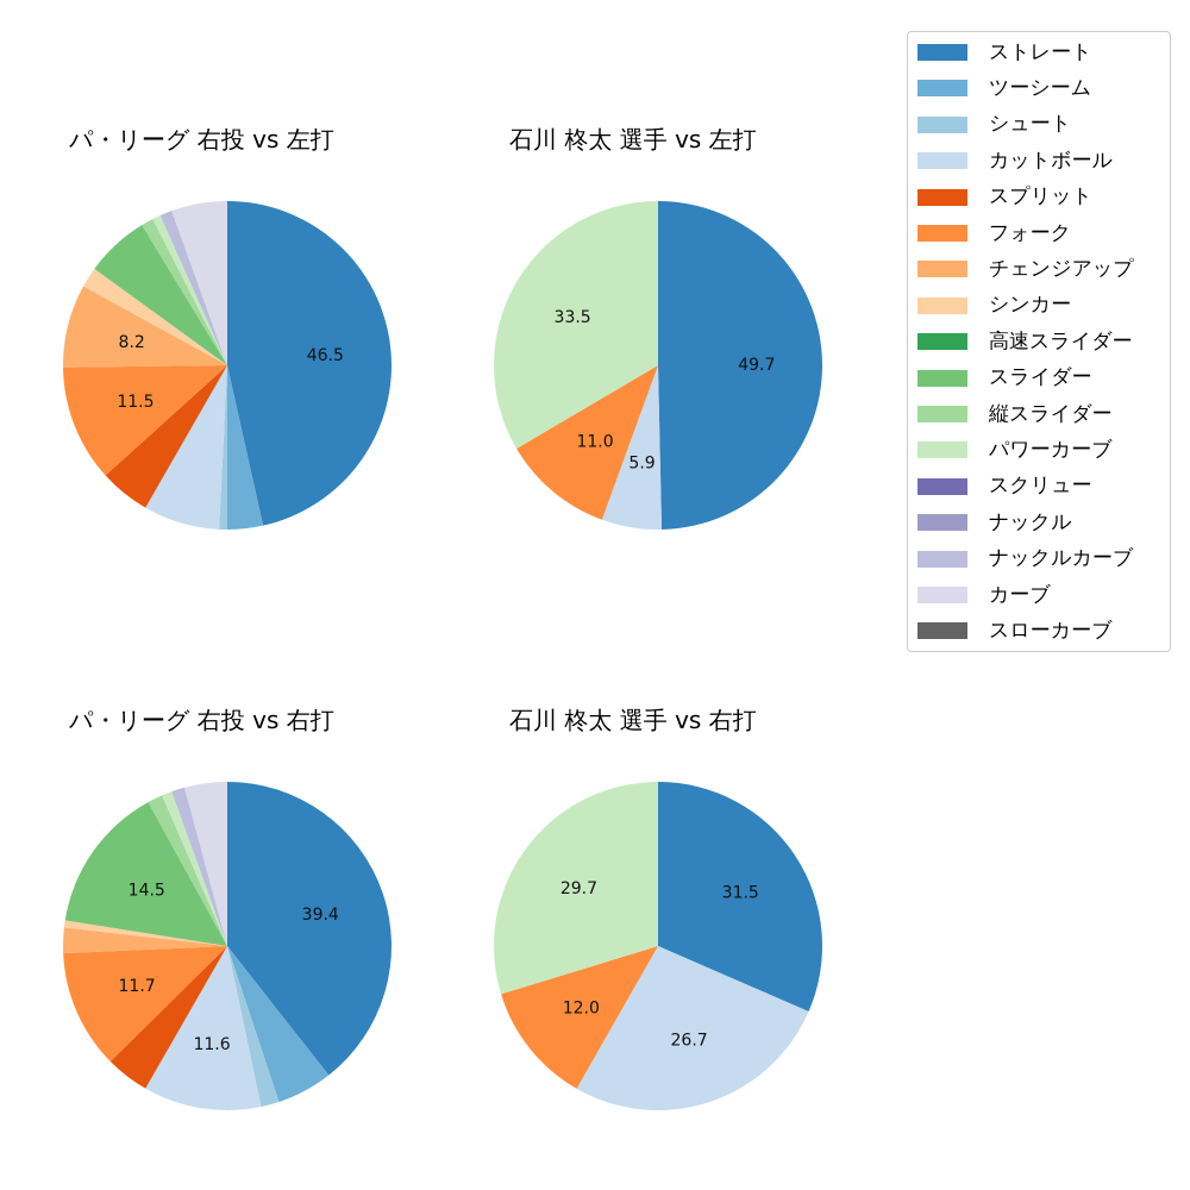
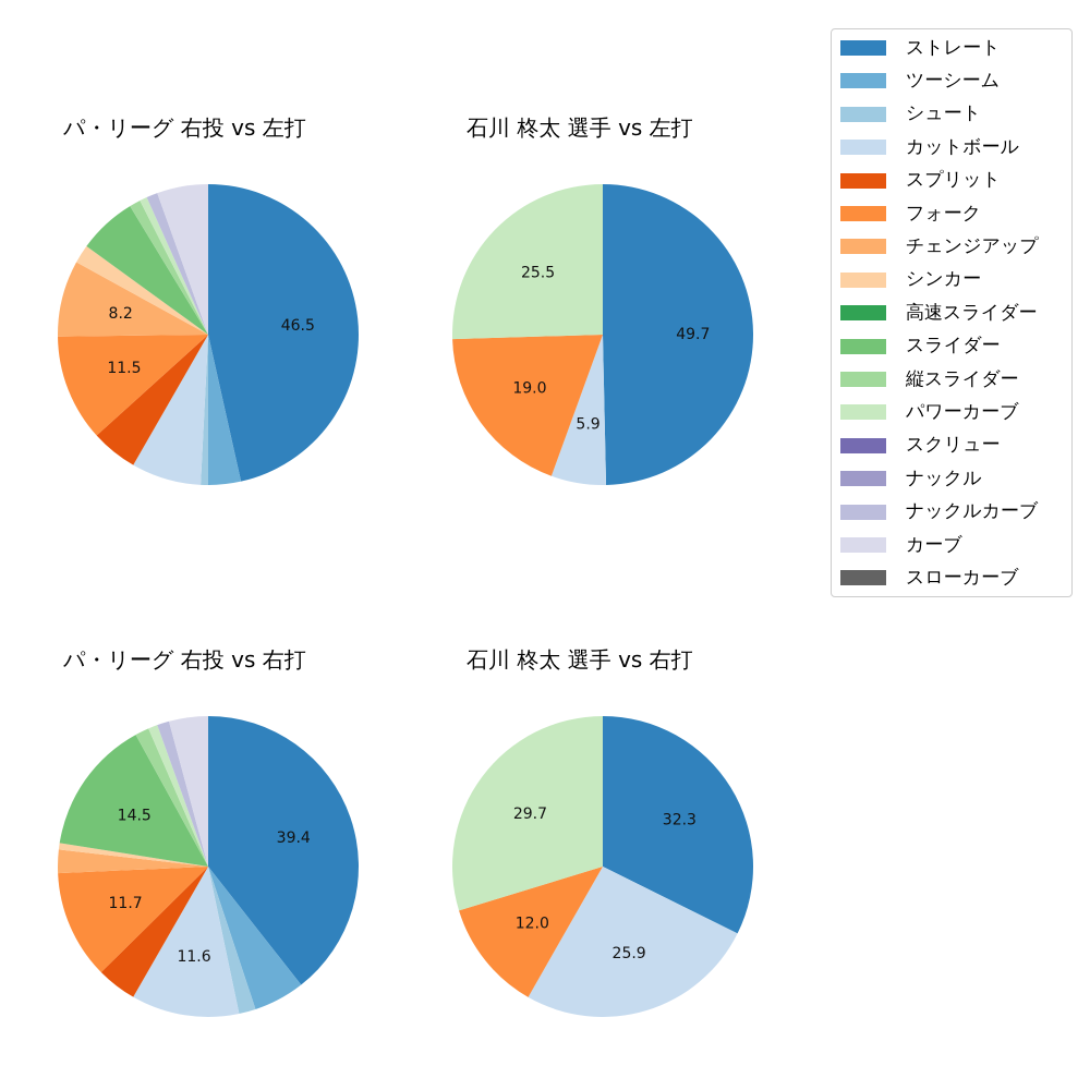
石川 柊太 選手 vs 左打/フォーク: 11.0 -> 19.0
石川 柊太 選手 vs 左打/パワーカーブ: 33.5 -> 25.5
石川 柊太 選手 vs 右打/ストレート: 31.5 -> 32.3
石川 柊太 選手 vs 右打/カットボール: 26.7 -> 25.9
